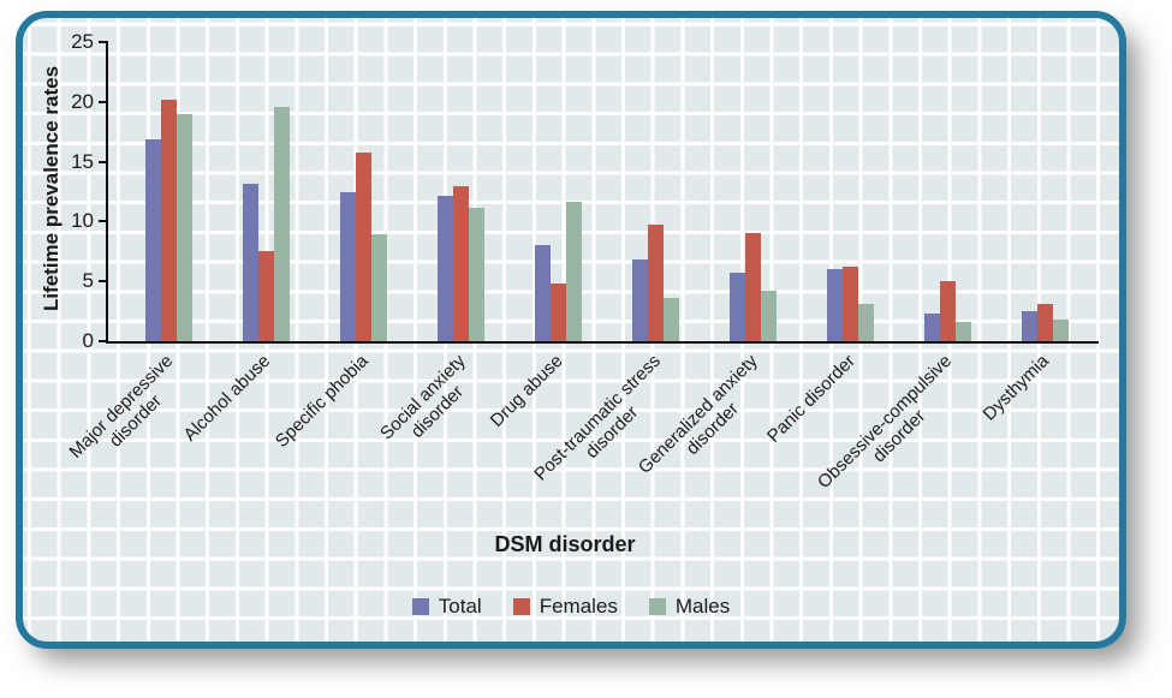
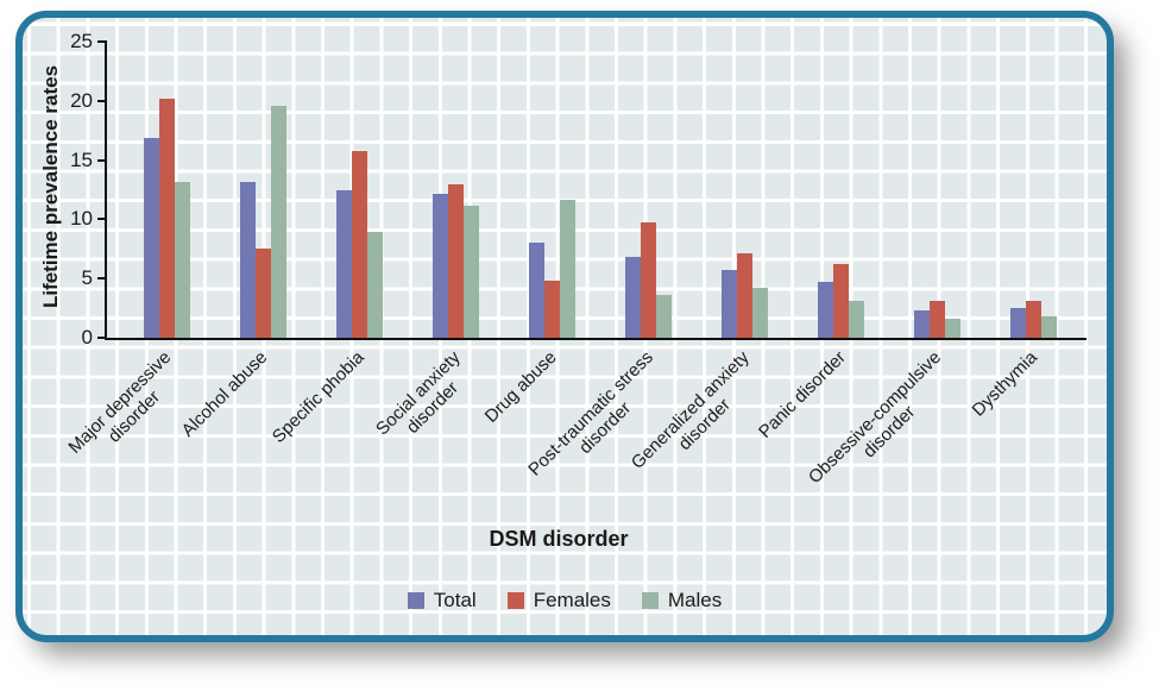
Males/Major depressive disorder: 19 -> 13
Females/Generalized anxiety disorder: 9 -> 7
Total/Panic disorder: 6 -> 5
Females/Obsessive-compulsive disorder: 5 -> 3
